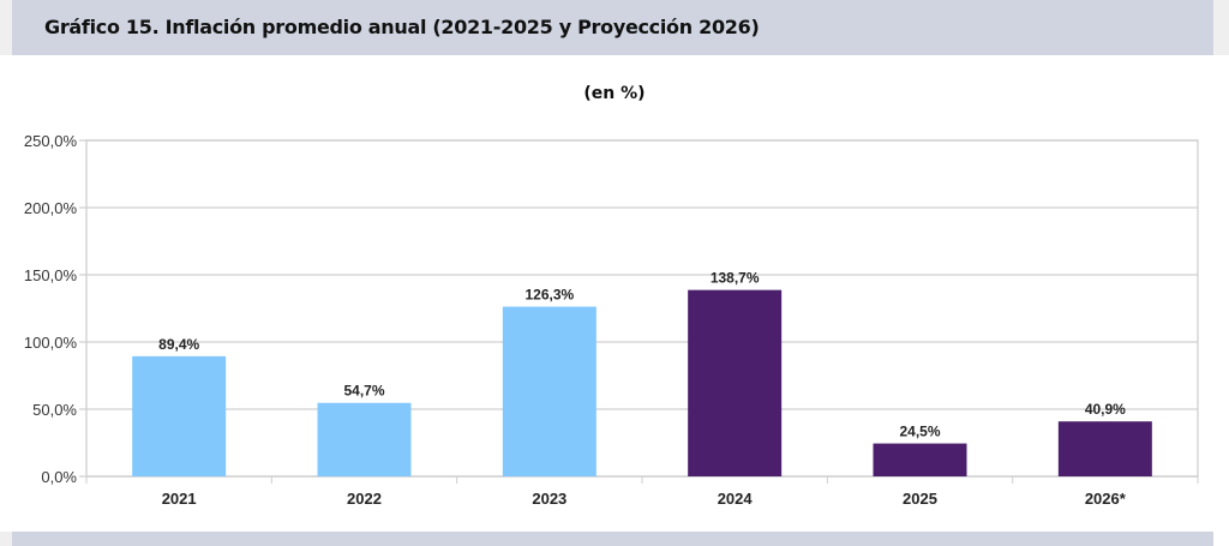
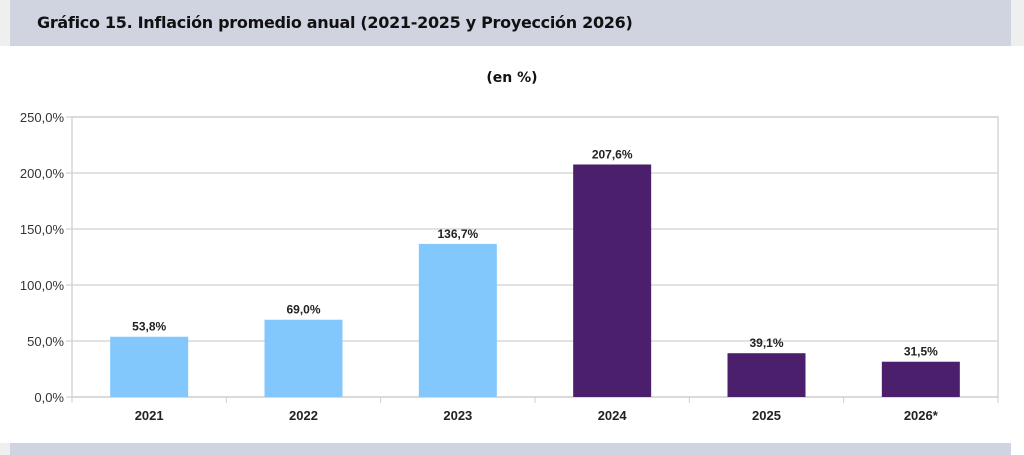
2021: 89,4% -> 53,8%
2022: 54,7% -> 69,0%
2023: 126,3% -> 136,7%
2024: 138,7% -> 207,6%
2025: 24,5% -> 39,1%
2026*: 40,9% -> 31,5%
